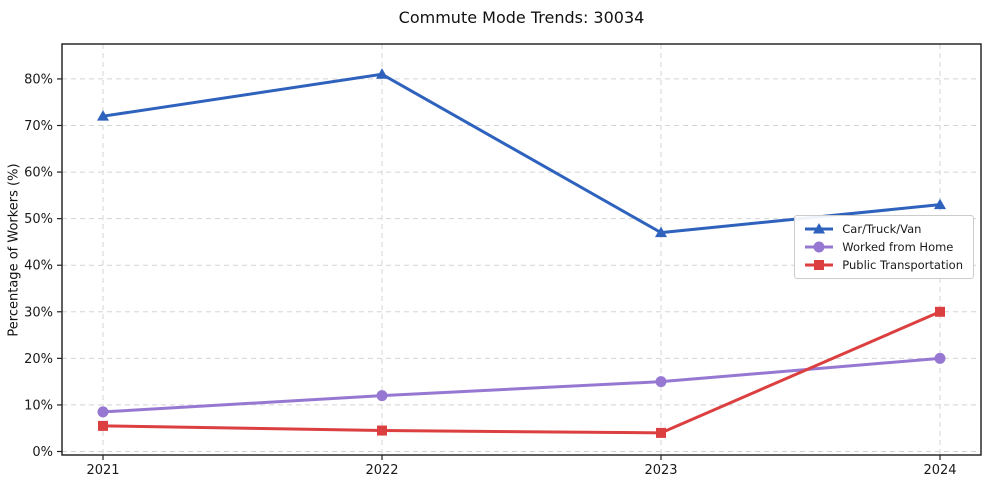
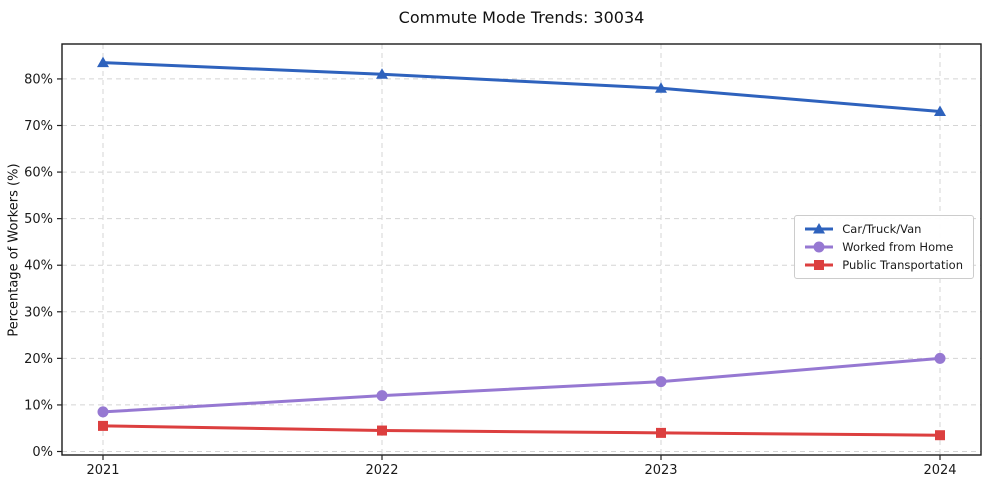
Car/Truck/Van/2021: 72% -> 84%
Car/Truck/Van/2023: 47% -> 78%
Car/Truck/Van/2024: 53% -> 73%
Public Transportation/2024: 30% -> 4%
